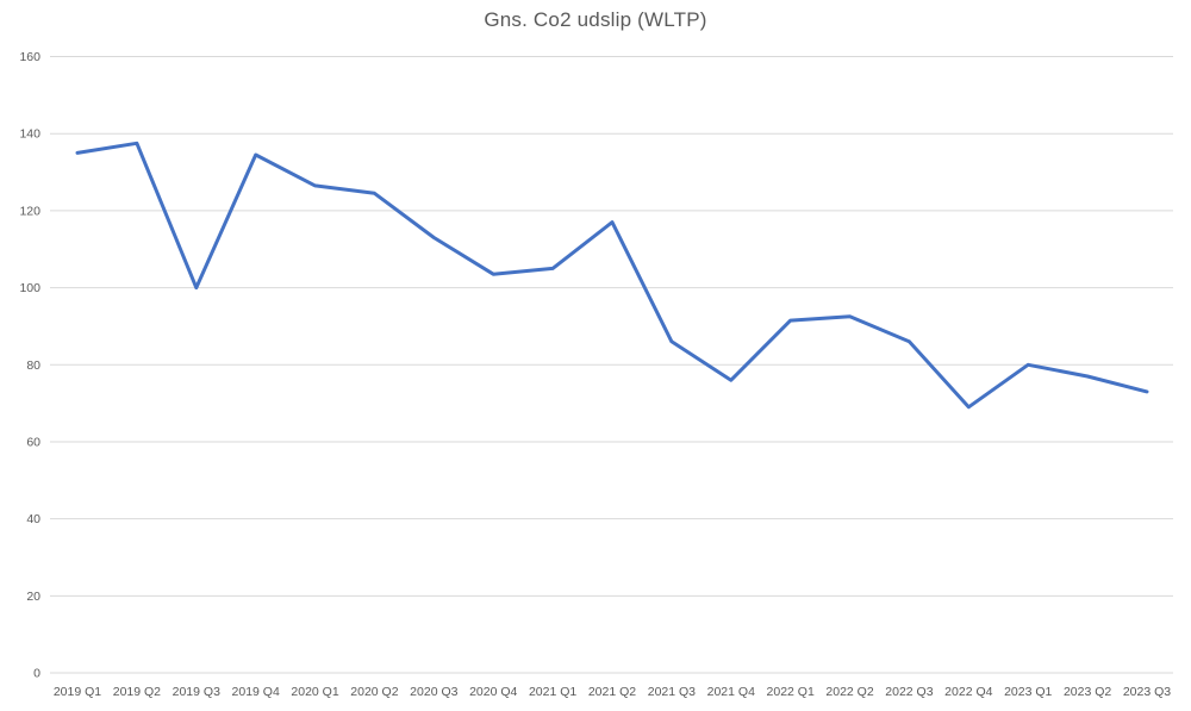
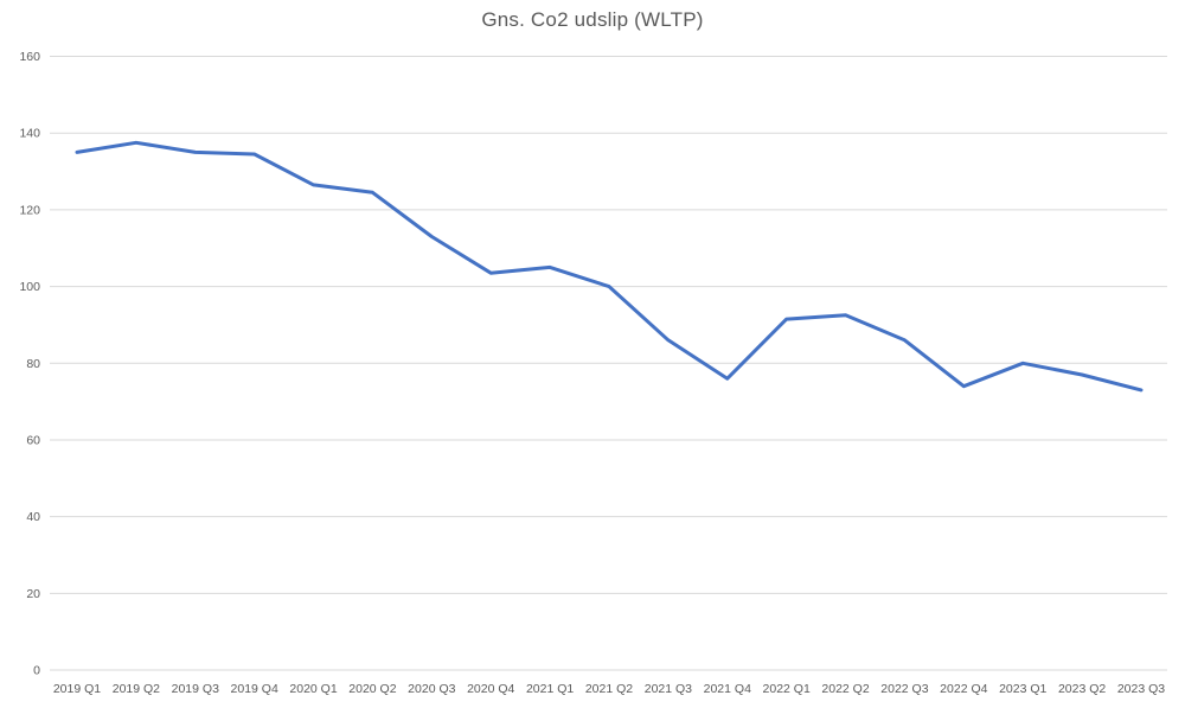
2019 Q3: 100 -> 135
2021 Q2: 117 -> 100
2022 Q4: 69 -> 74
